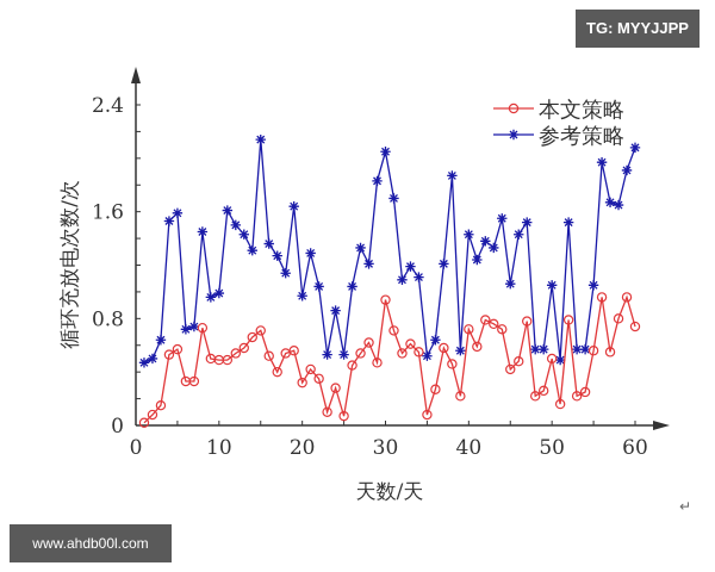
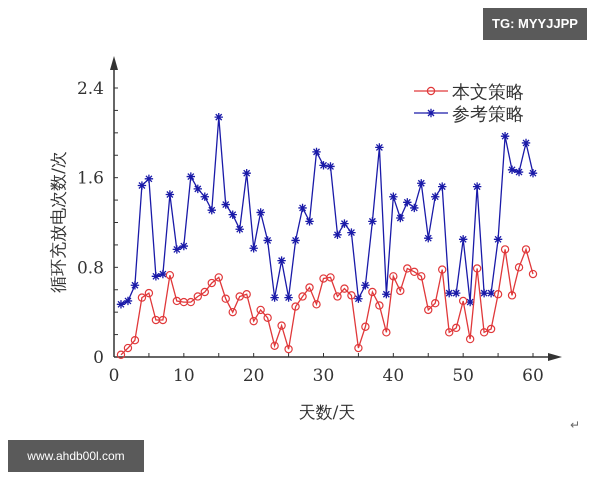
本文策略/30: 0.94 -> 0.70
参考策略/30: 2.05 -> 1.71
参考策略/60: 2.08 -> 1.64
